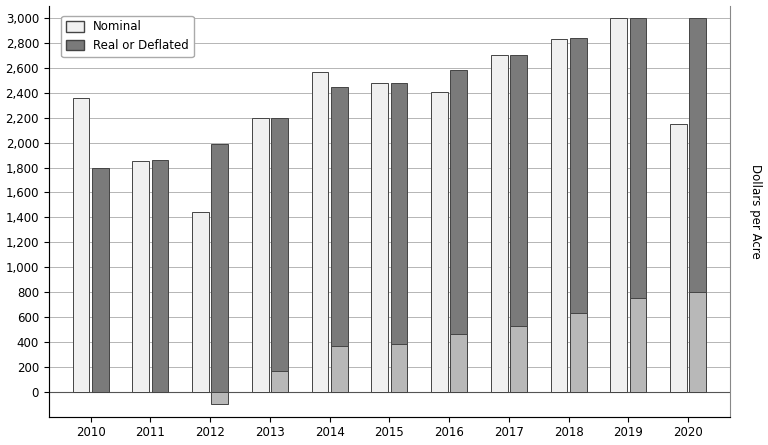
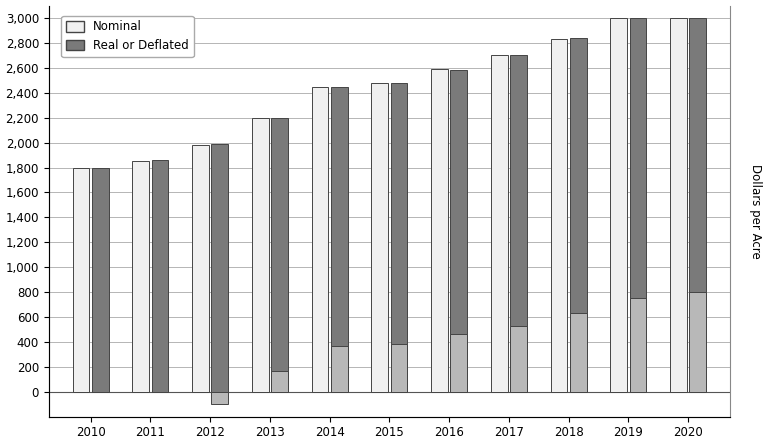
Nominal/2010: 2,360 -> 1,800
Nominal/2012: 1,440 -> 1,980
Nominal/2014: 2,570 -> 2,450
Nominal/2016: 2,410 -> 2,590
Nominal/2020: 2,150 -> 3,000
